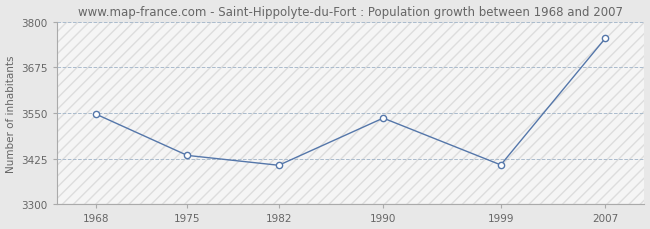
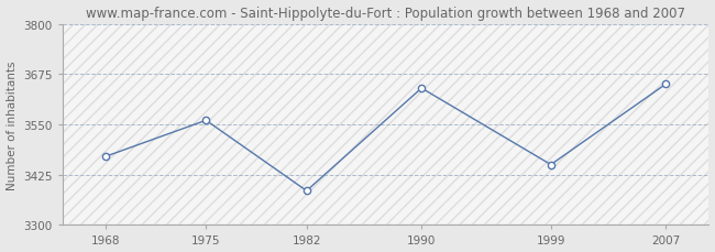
1968: 3547 -> 3470
1975: 3434 -> 3560
1982: 3407 -> 3385
1990: 3536 -> 3640
1999: 3408 -> 3450
2007: 3754 -> 3650
